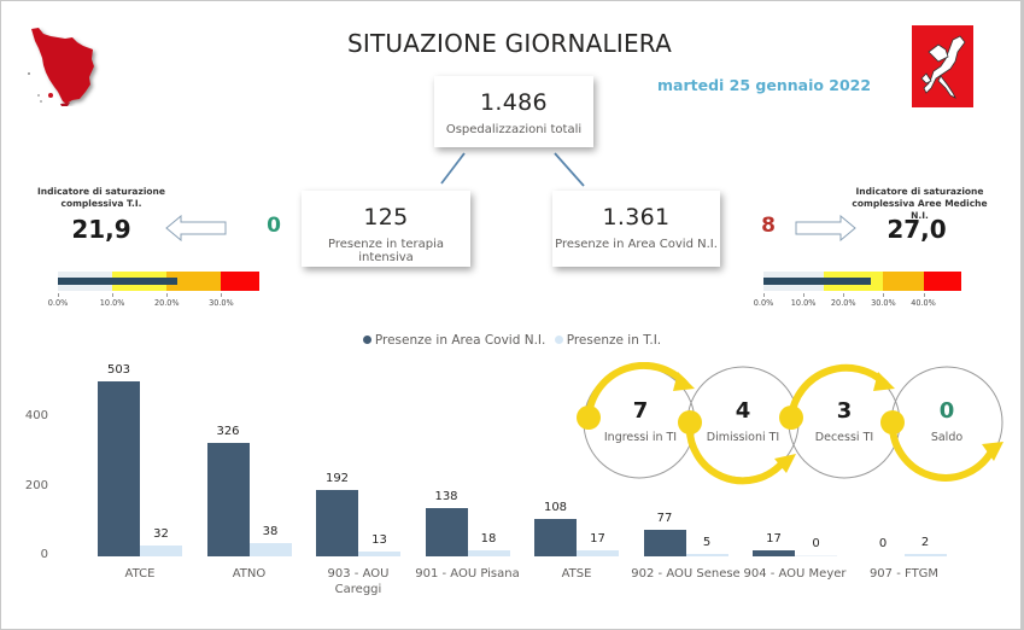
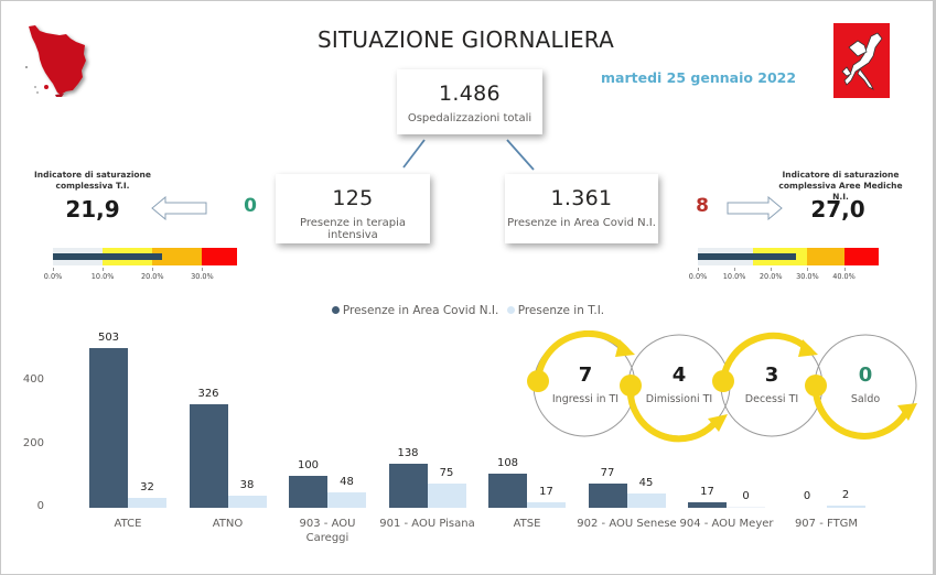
Presenze in Area Covid N.I./903 - AOU Careggi: 192 -> 100
Presenze in T.I./903 - AOU Careggi: 13 -> 48
Presenze in T.I./901 - AOU Pisana: 18 -> 75
Presenze in T.I./902 - AOU Senese: 5 -> 45
